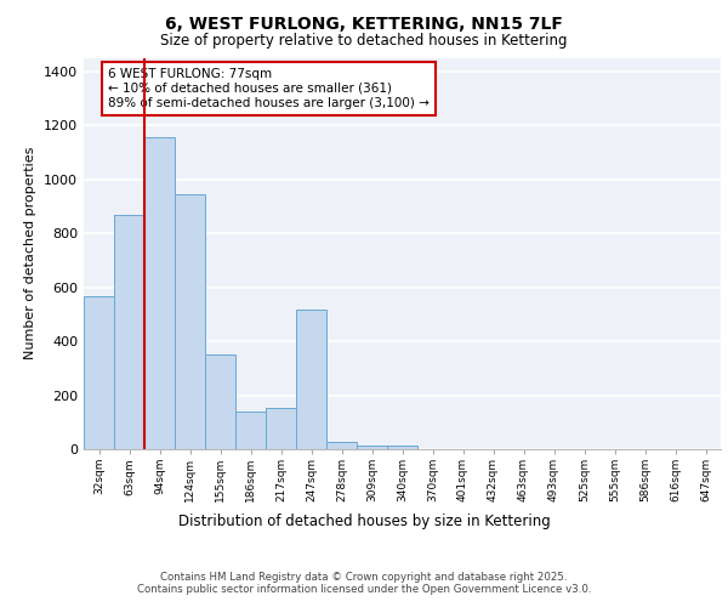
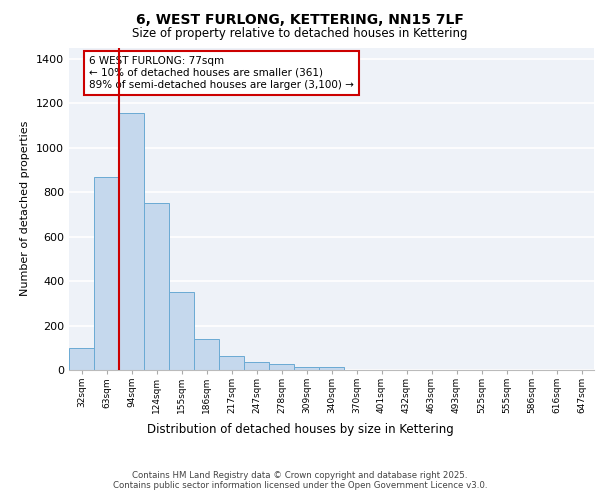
32sqm: 565 -> 100
124sqm: 945 -> 750
217sqm: 155 -> 65
247sqm: 515 -> 35
